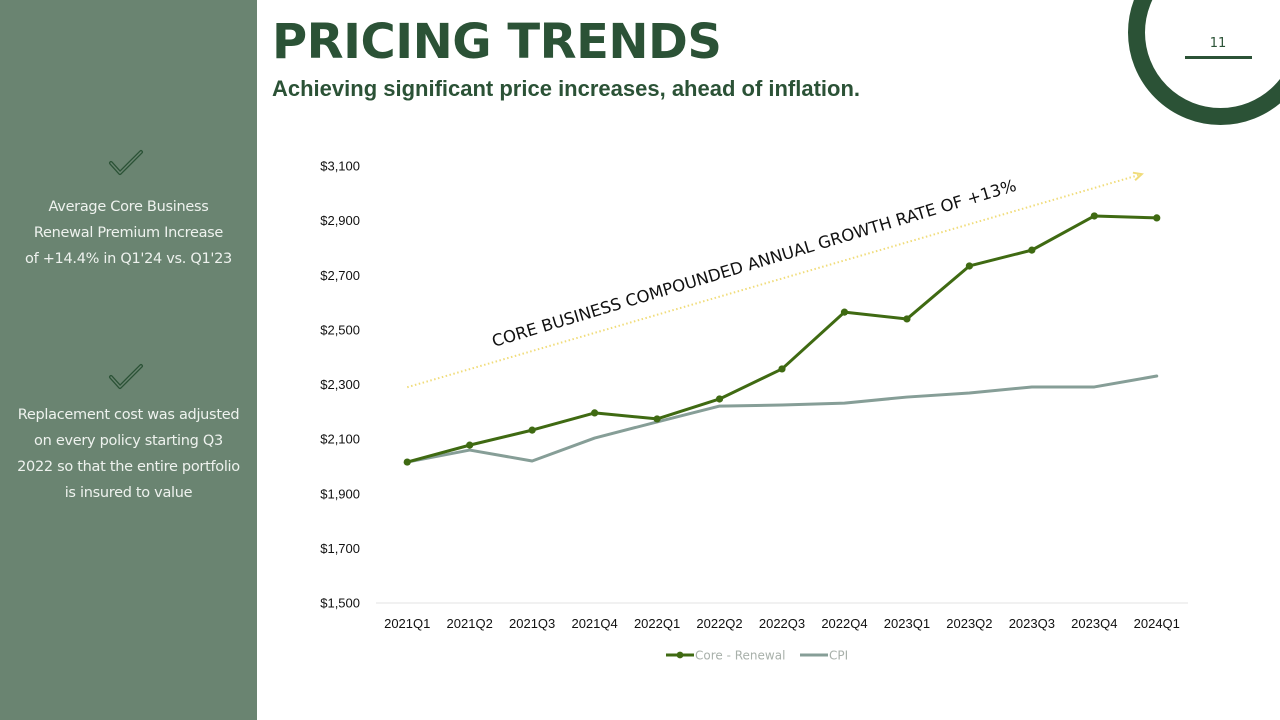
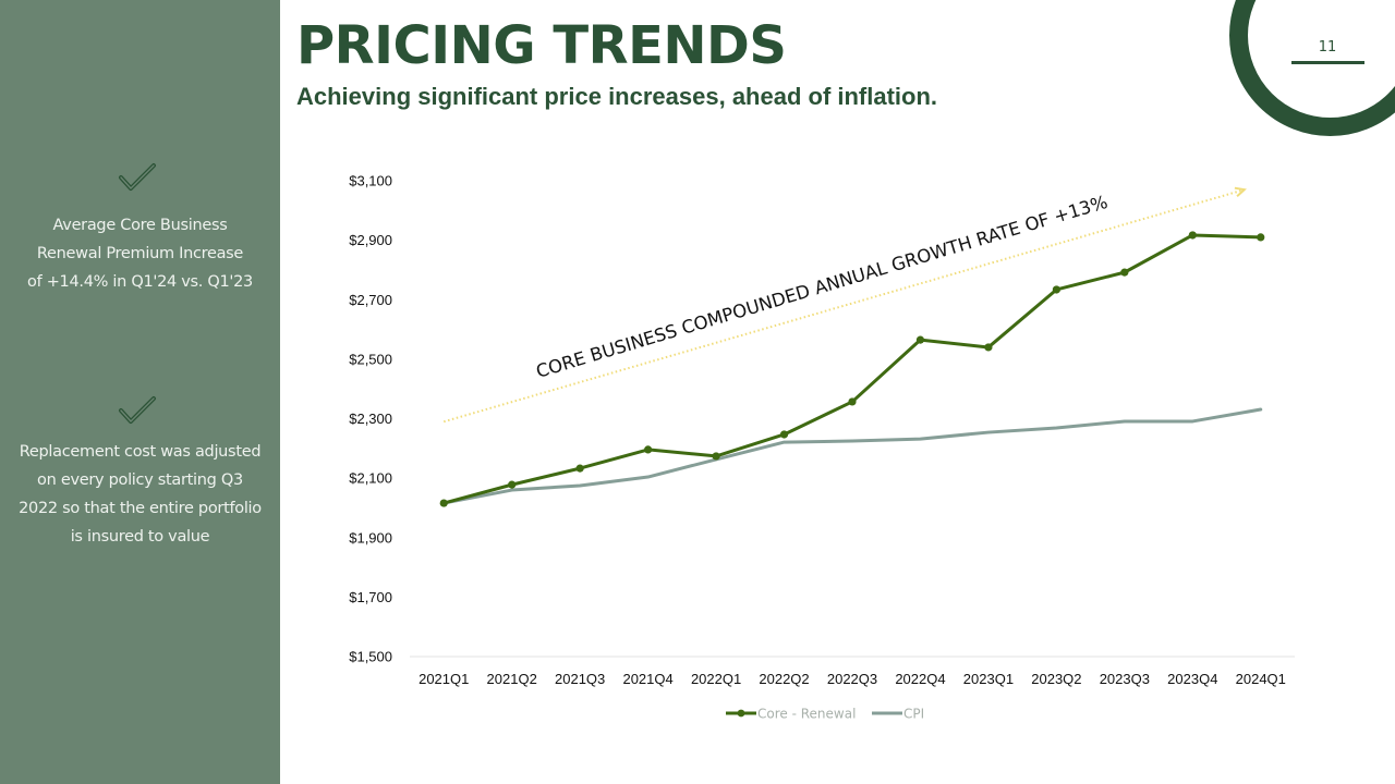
CPI/2021Q3: $2020 -> $2080
